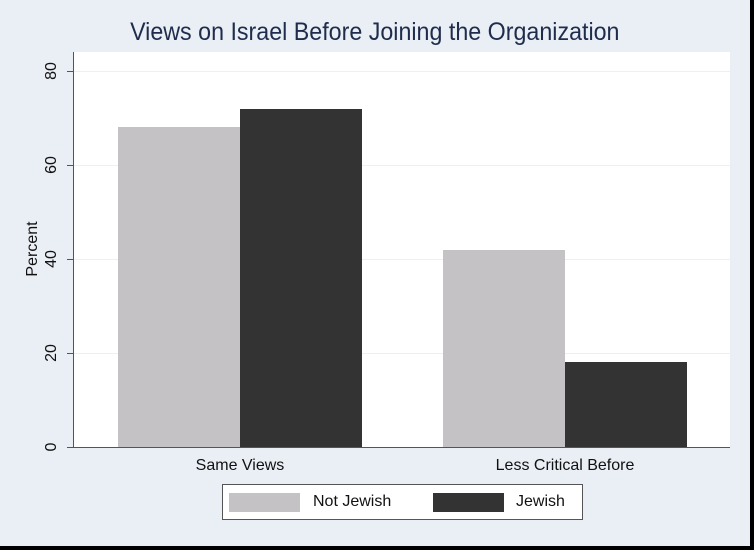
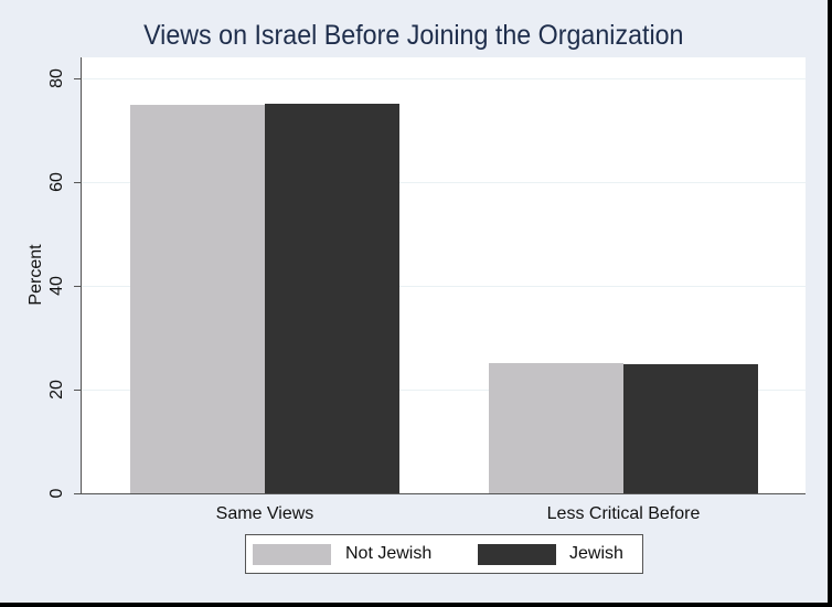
Not Jewish/Same Views: 68 -> 75
Jewish/Same Views: 72 -> 75
Not Jewish/Less Critical Before: 42 -> 25
Jewish/Less Critical Before: 18 -> 25
